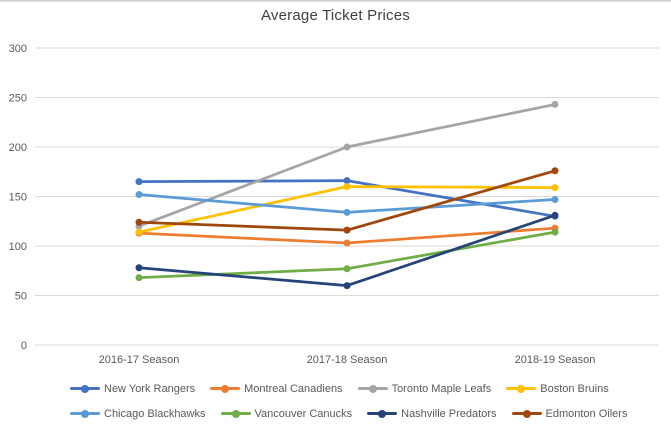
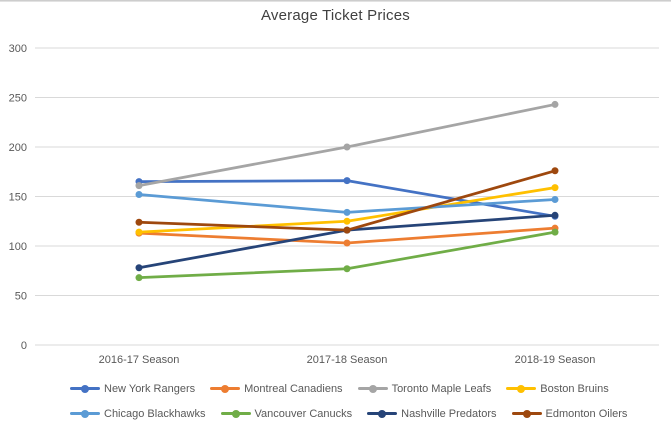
Toronto Maple Leafs/2016-17 Season: 120 -> 160
Boston Bruins/2017-18 Season: 160 -> 120
Nashville Predators/2017-18 Season: 60 -> 120
